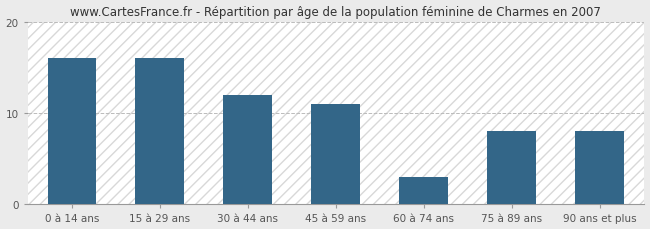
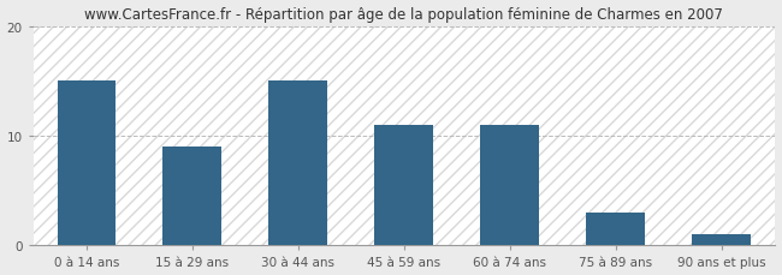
0 à 14 ans: 16 -> 15
15 à 29 ans: 16 -> 9
30 à 44 ans: 12 -> 15
60 à 74 ans: 3 -> 11
75 à 89 ans: 8 -> 3
90 ans et plus: 8 -> 1
